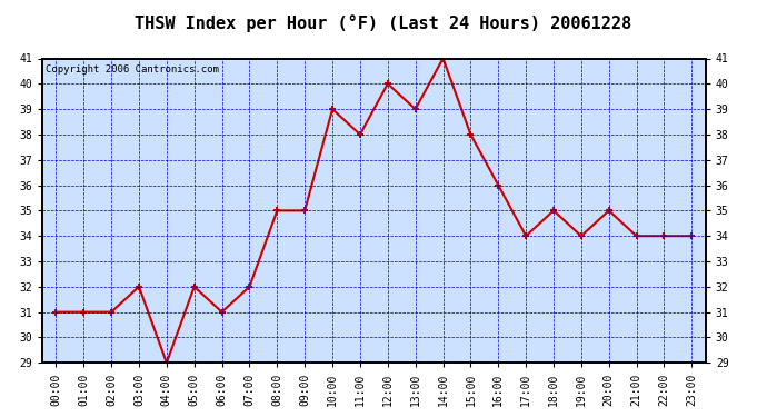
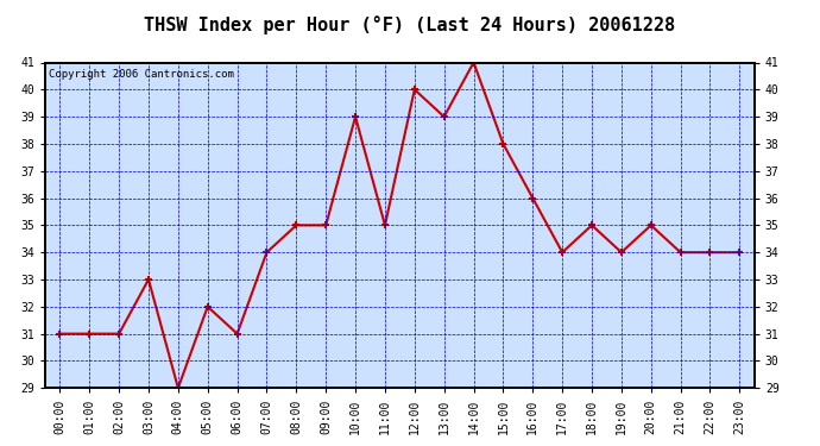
03:00: 32 -> 33
07:00: 32 -> 34
11:00: 38 -> 35
